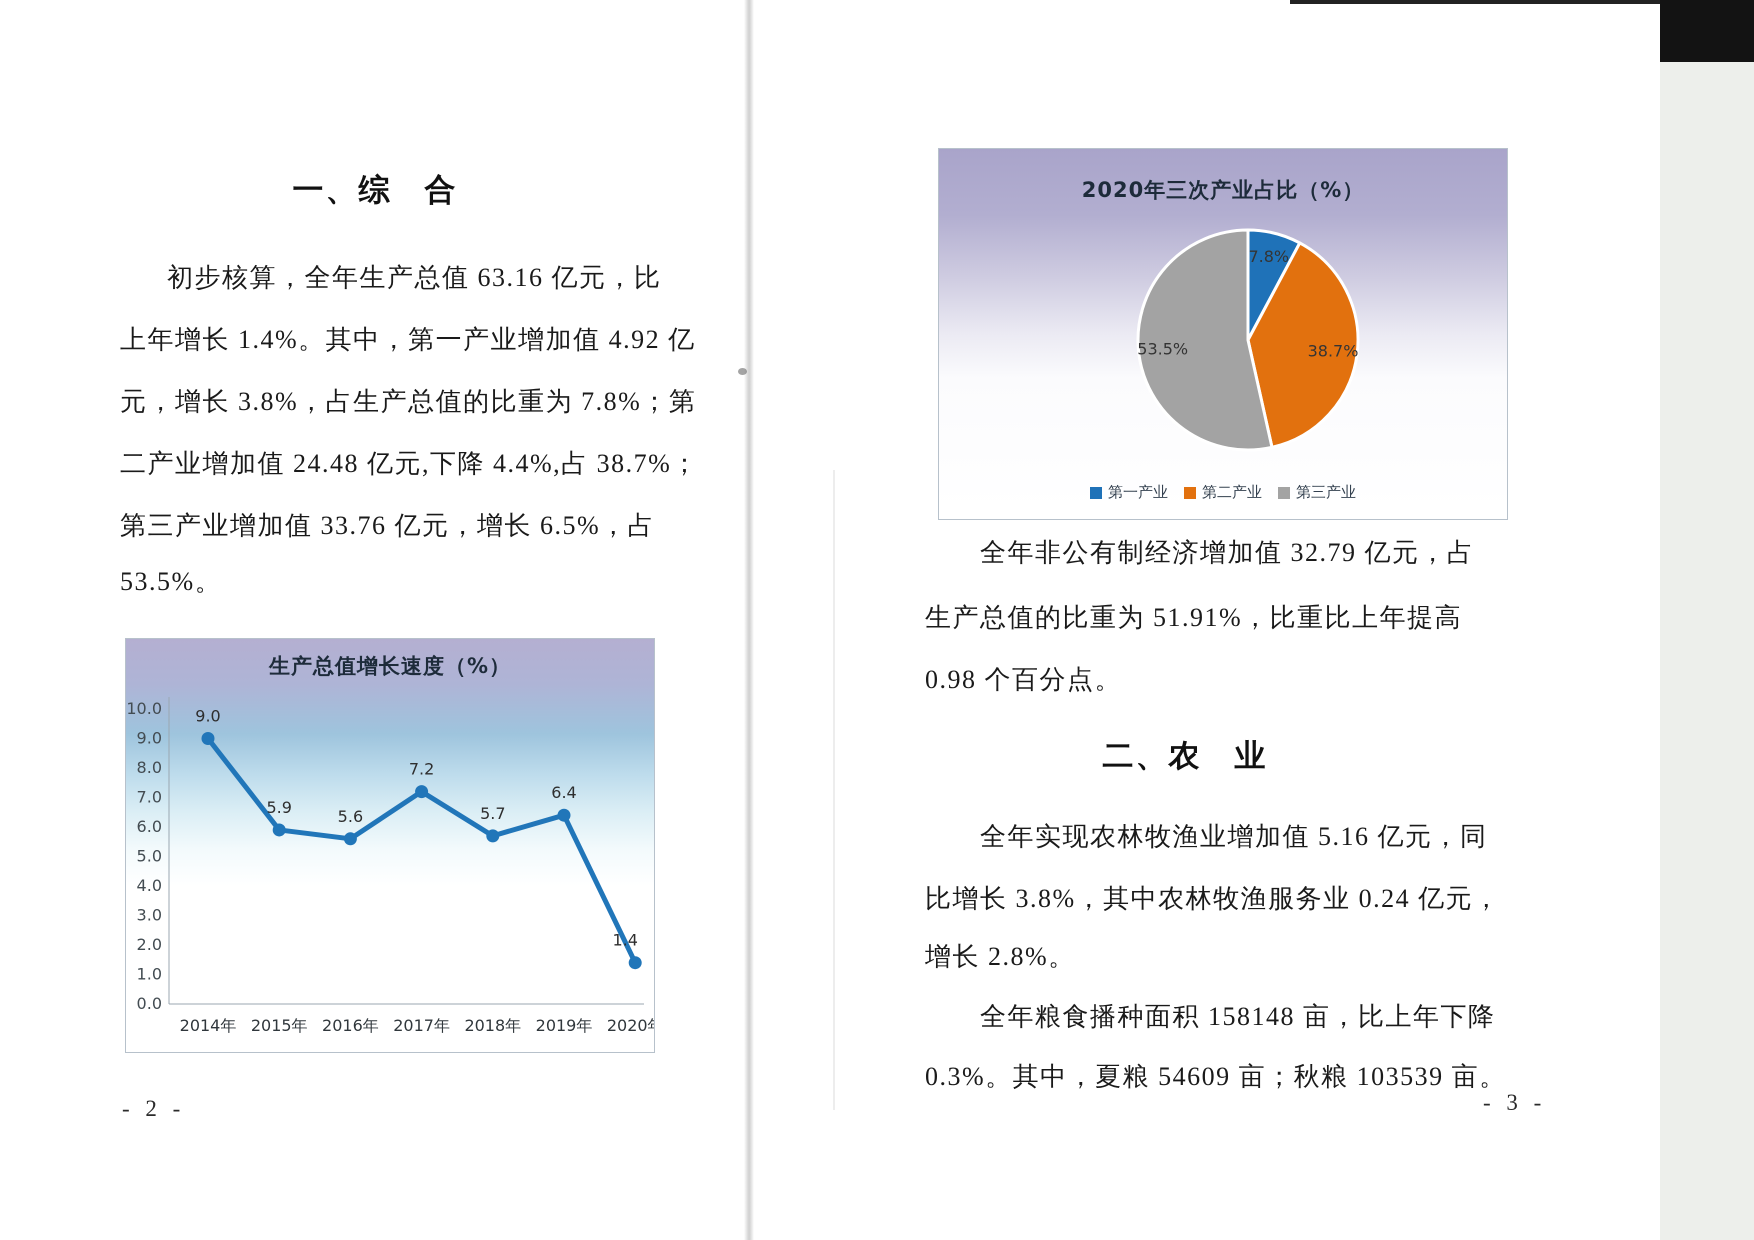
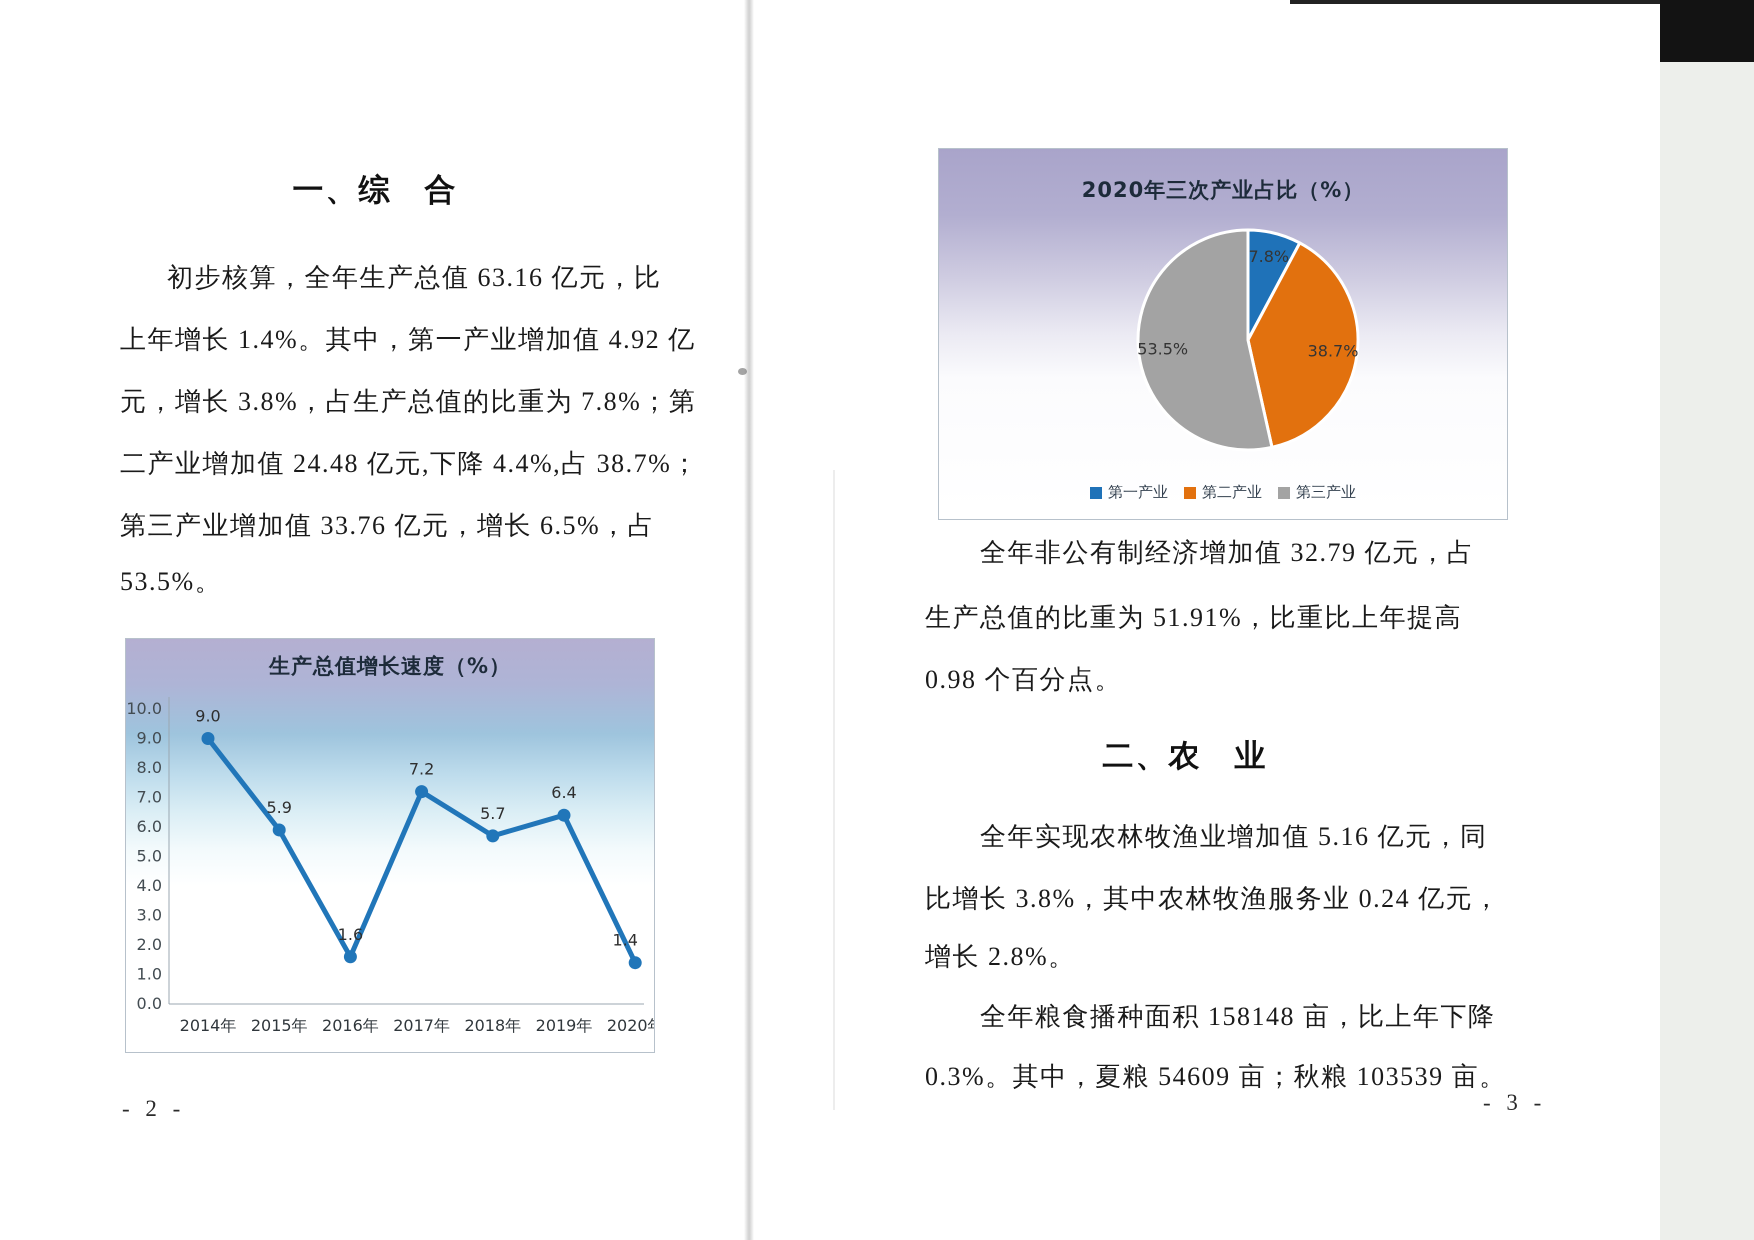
生产总值增长速度（%）/2016年: 5.6 -> 1.6
